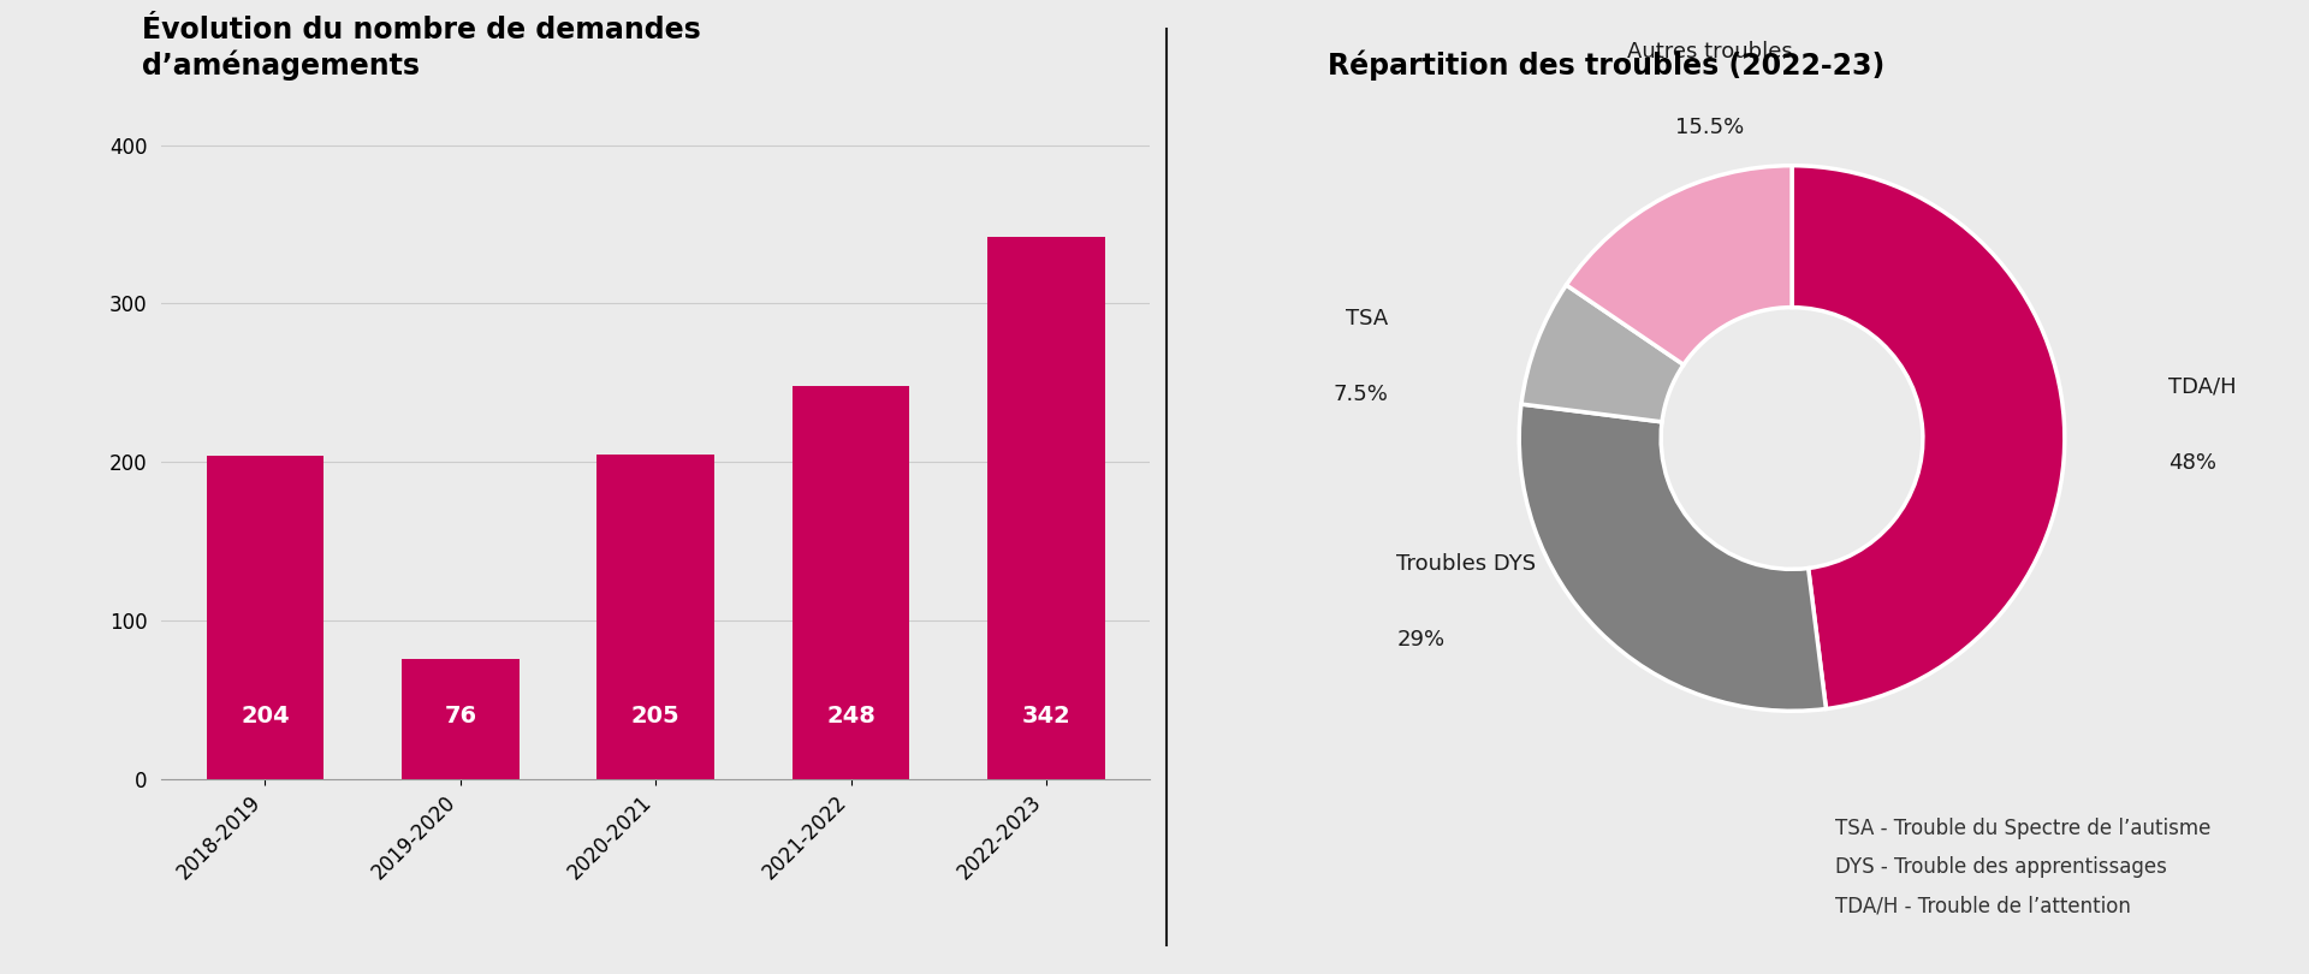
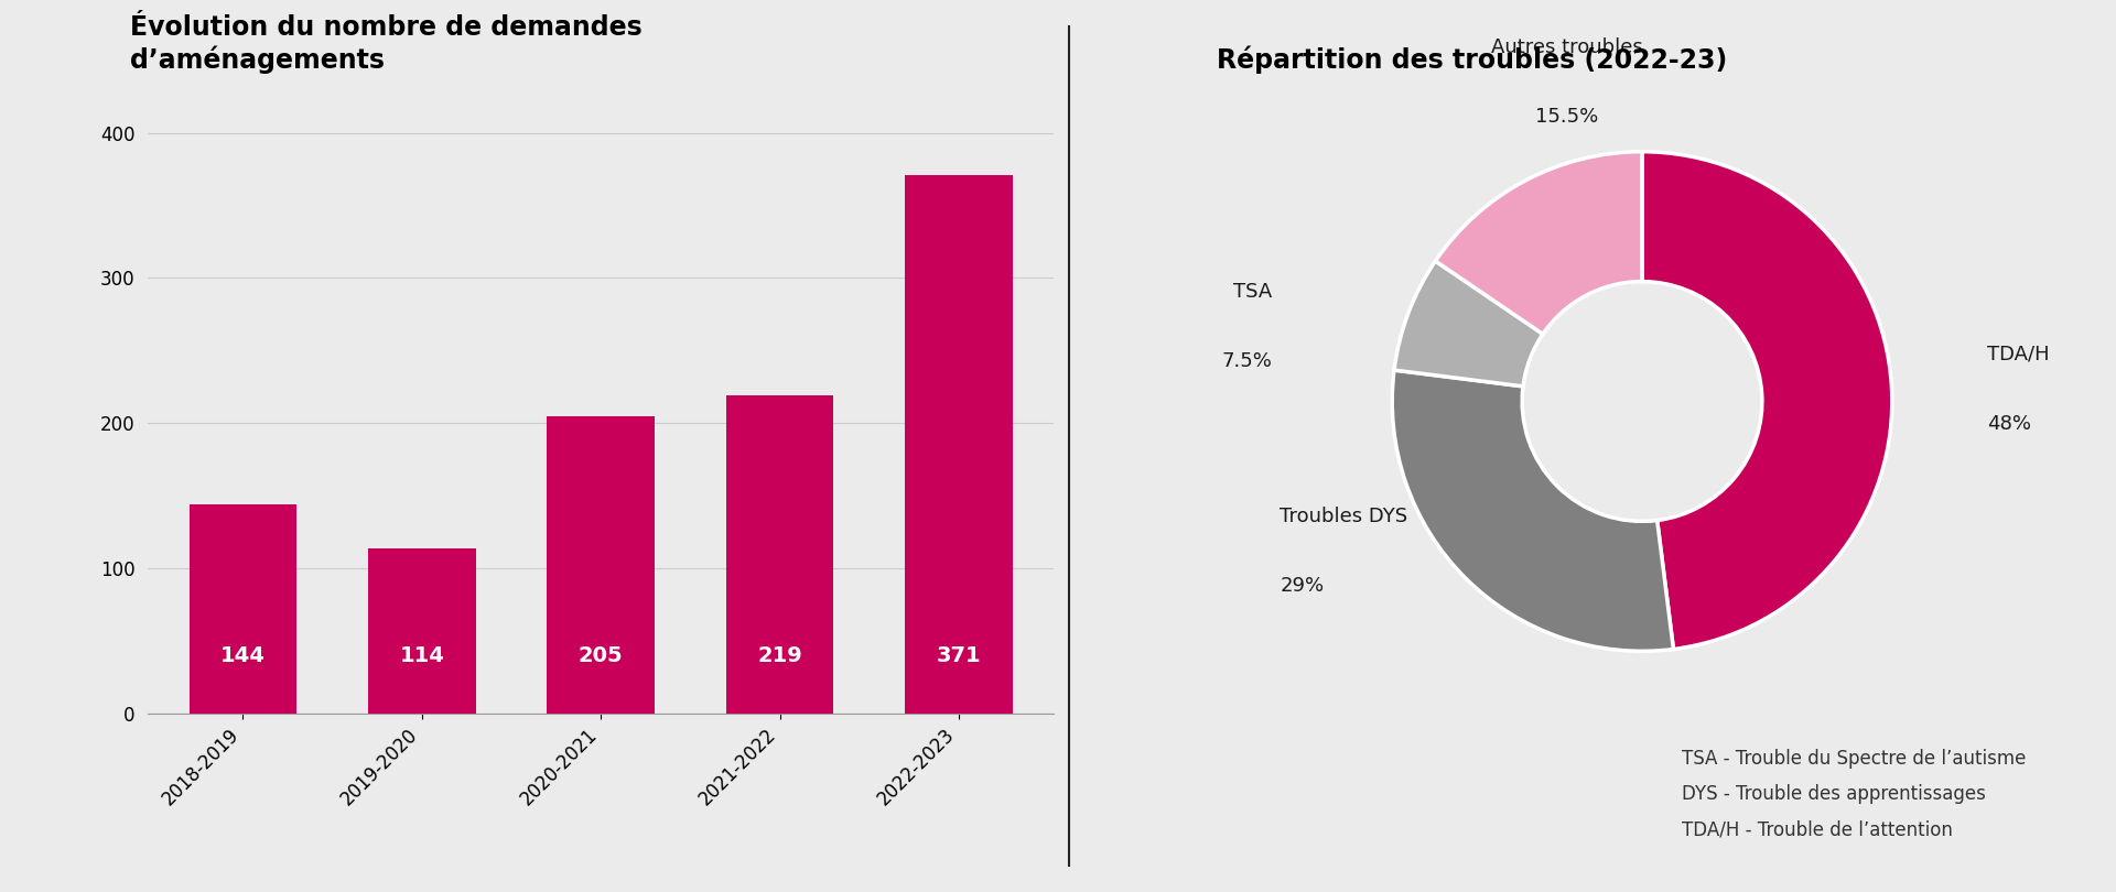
2018-2019: 204 -> 144
2019-2020: 76 -> 114
2021-2022: 248 -> 219
2022-2023: 342 -> 371
